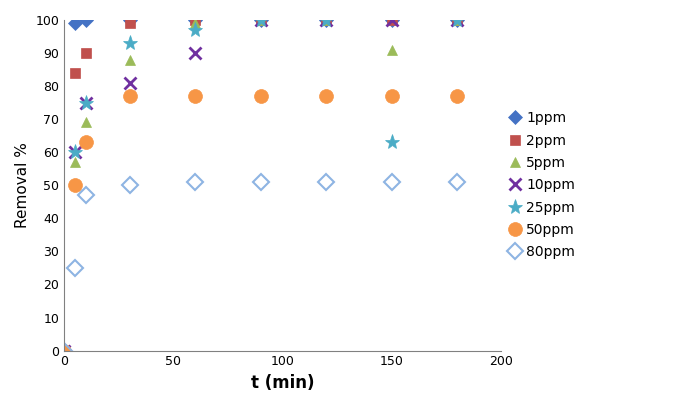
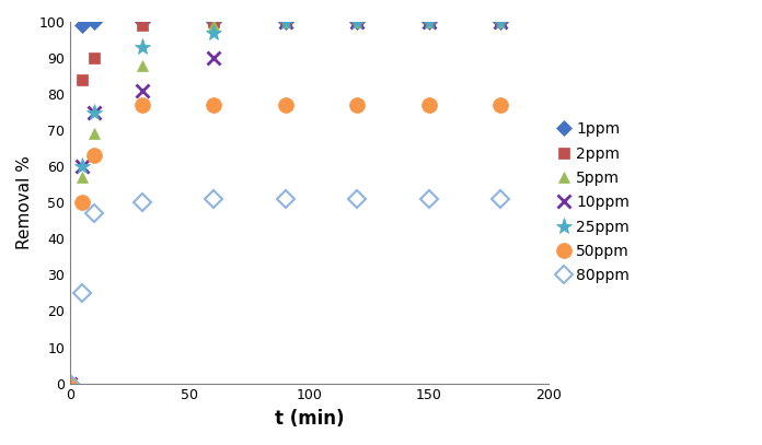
5ppm/150: 91 -> 100
25ppm/150: 63 -> 100
